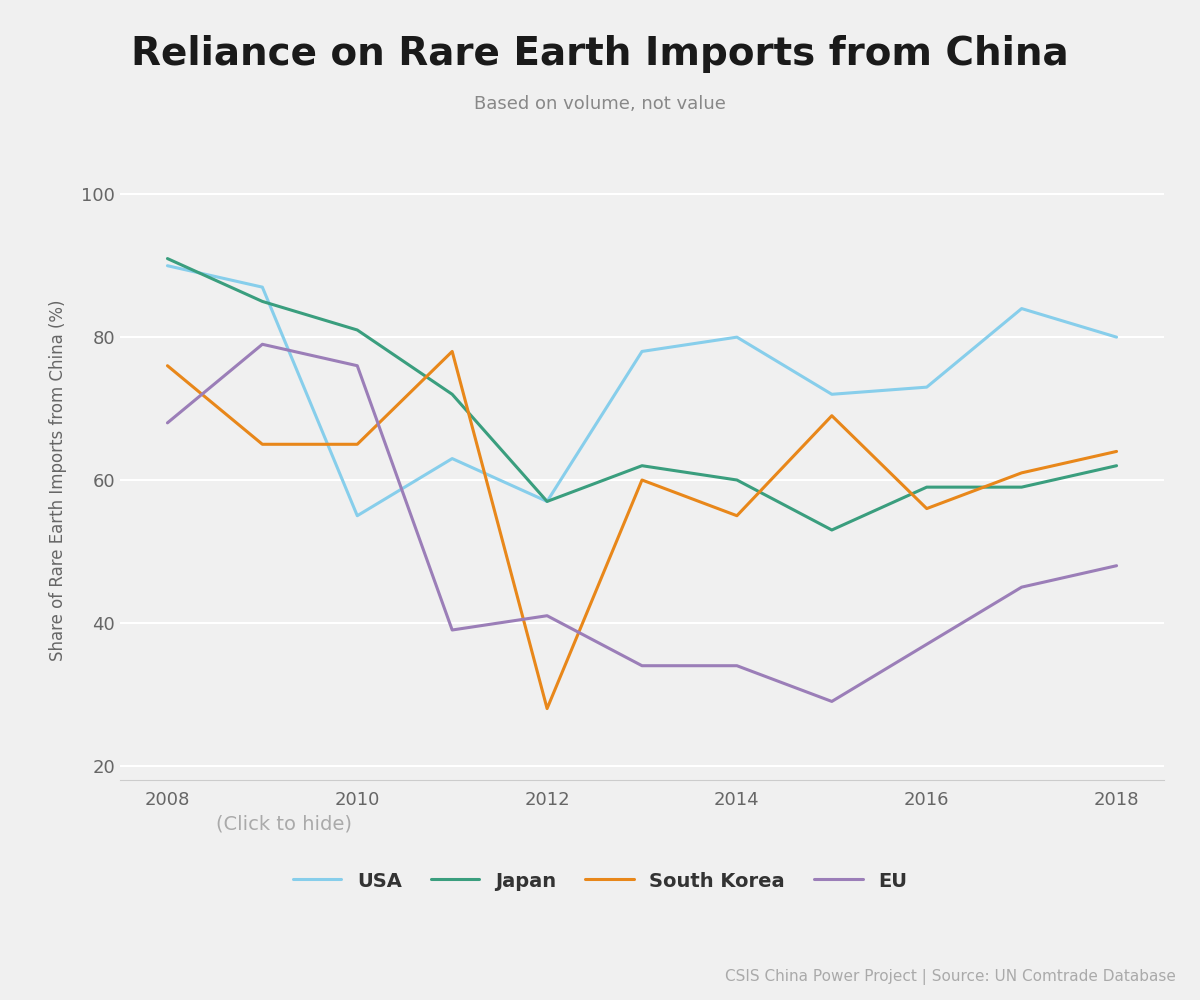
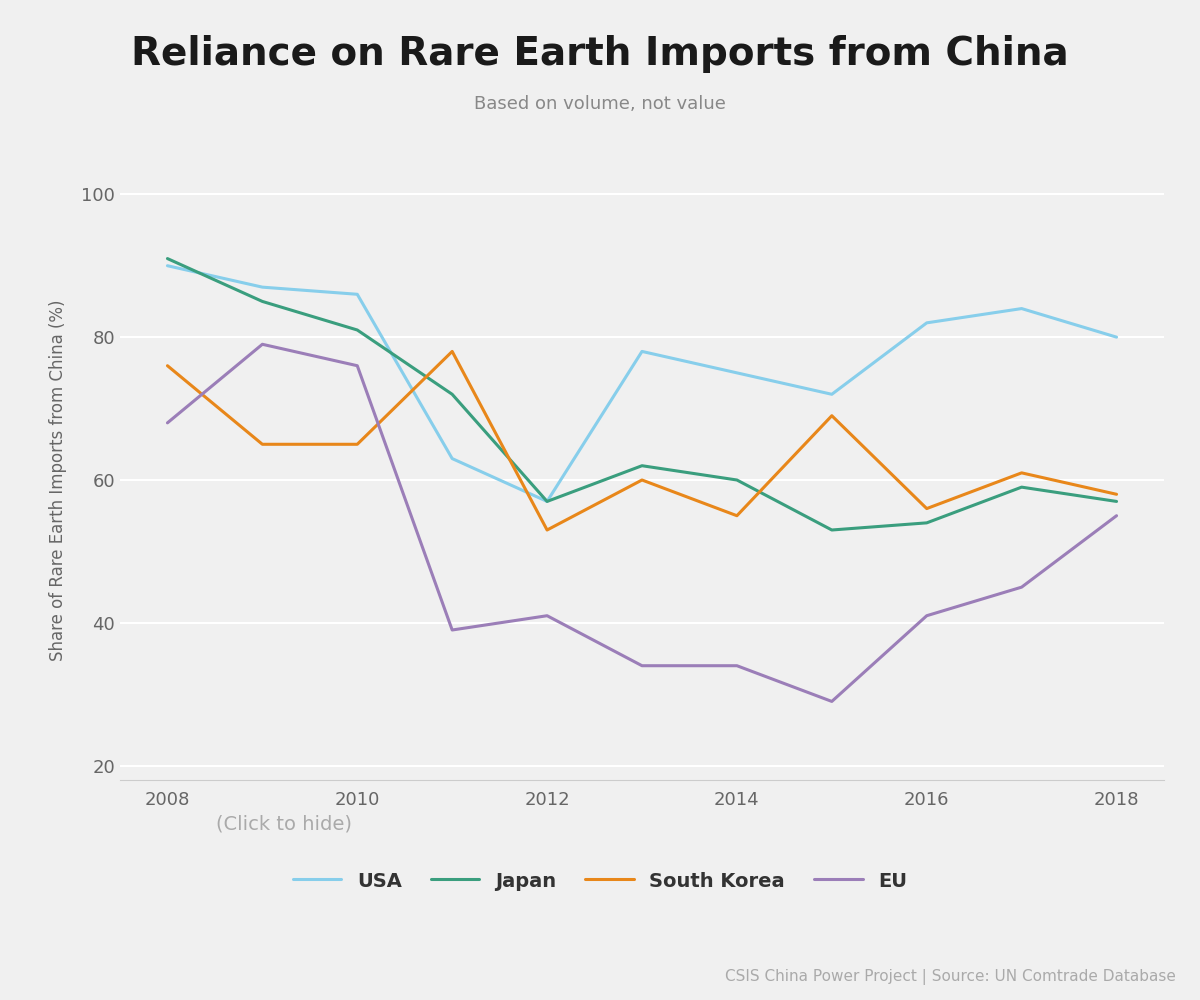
USA/2010: 55 -> 86
South Korea/2012: 28 -> 53
USA/2014: 80 -> 75
USA/2016: 73 -> 82
Japan/2016: 59 -> 54
EU/2016: 37 -> 41
Japan/2018: 62 -> 57
South Korea/2018: 64 -> 58
EU/2018: 48 -> 55
